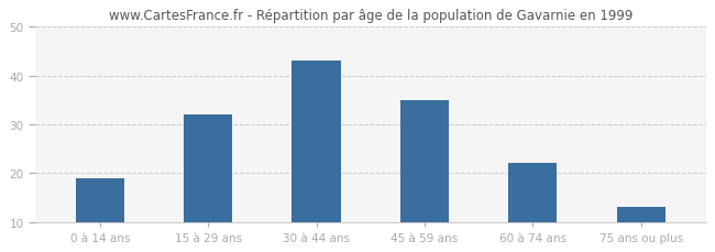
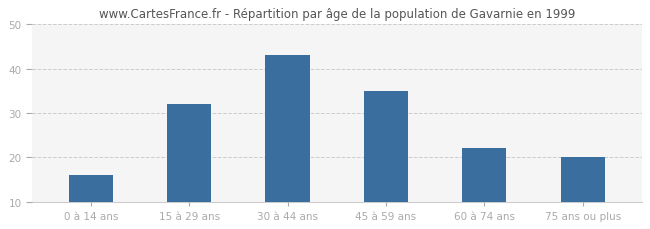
0 à 14 ans: 19 -> 16
75 ans ou plus: 13 -> 20
